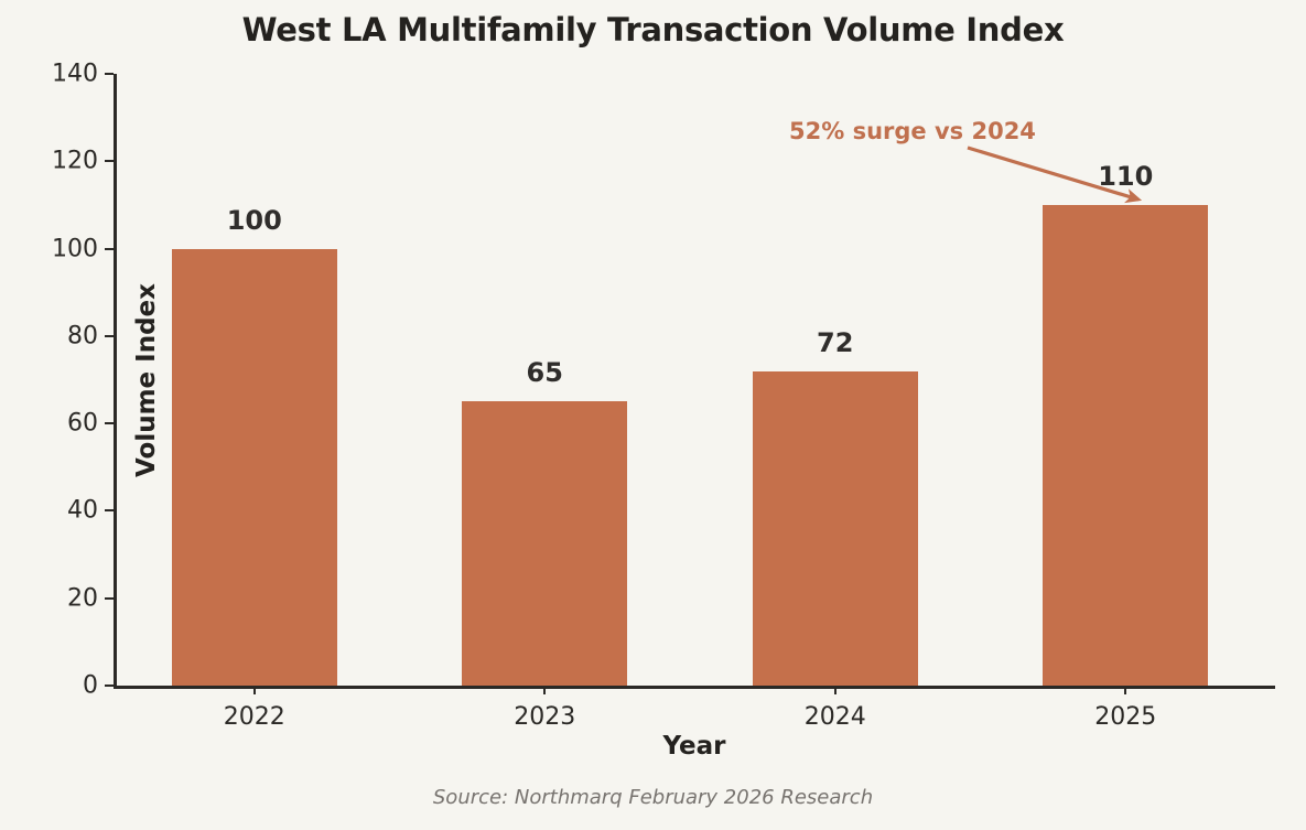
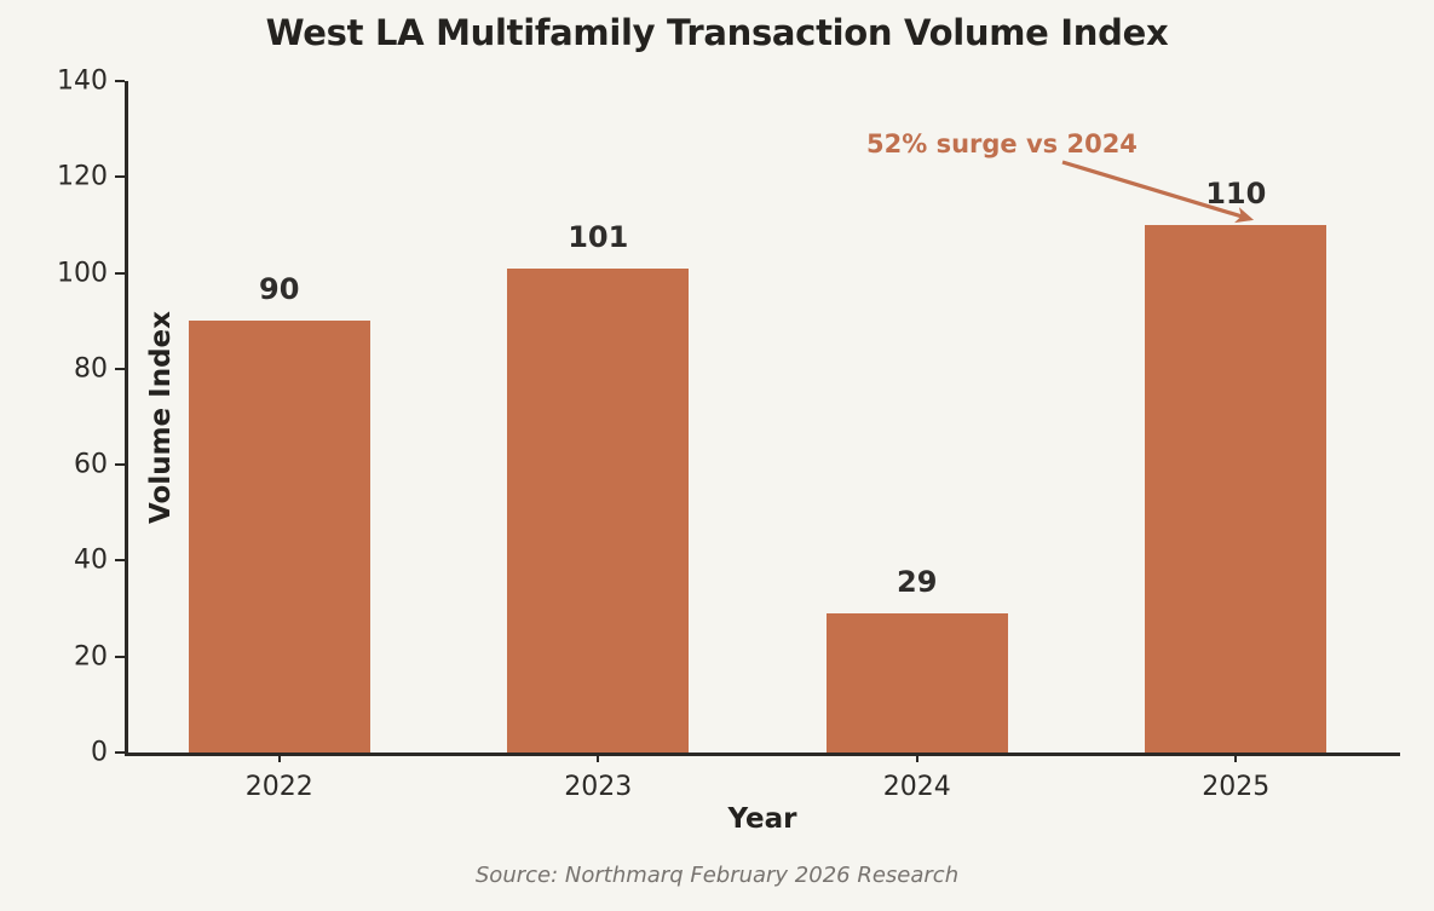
2022: 100 -> 90
2023: 65 -> 101
2024: 72 -> 29
